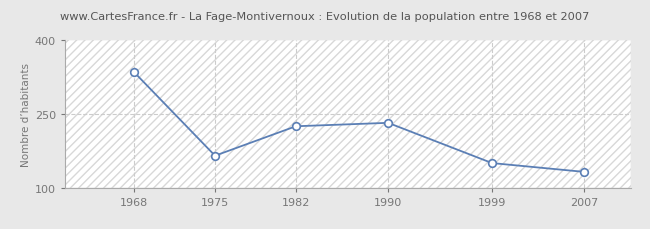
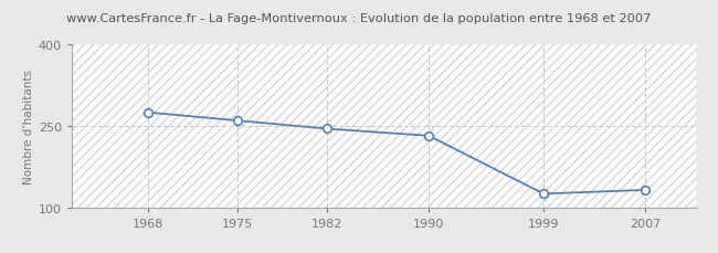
1968: 335 -> 275
1975: 165 -> 260
1982: 225 -> 245
1999: 150 -> 125
